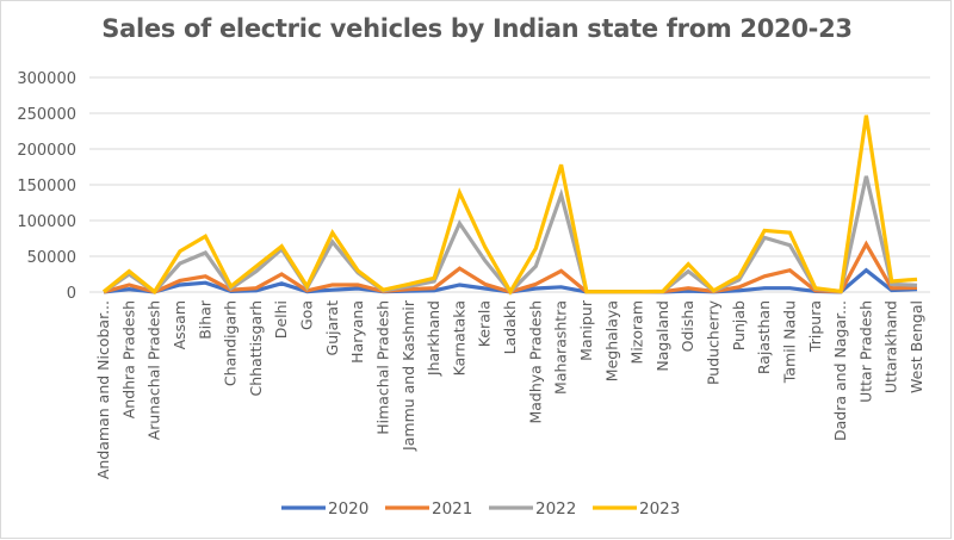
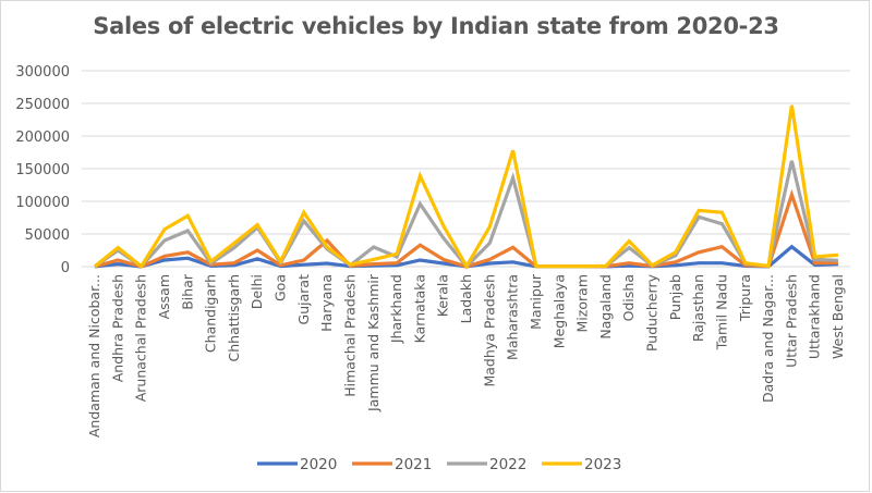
2021/Haryana: 10000 -> 40000
2022/Jammu and Kashmir: 10000 -> 30000
2021/Uttar Pradesh: 70000 -> 110000
